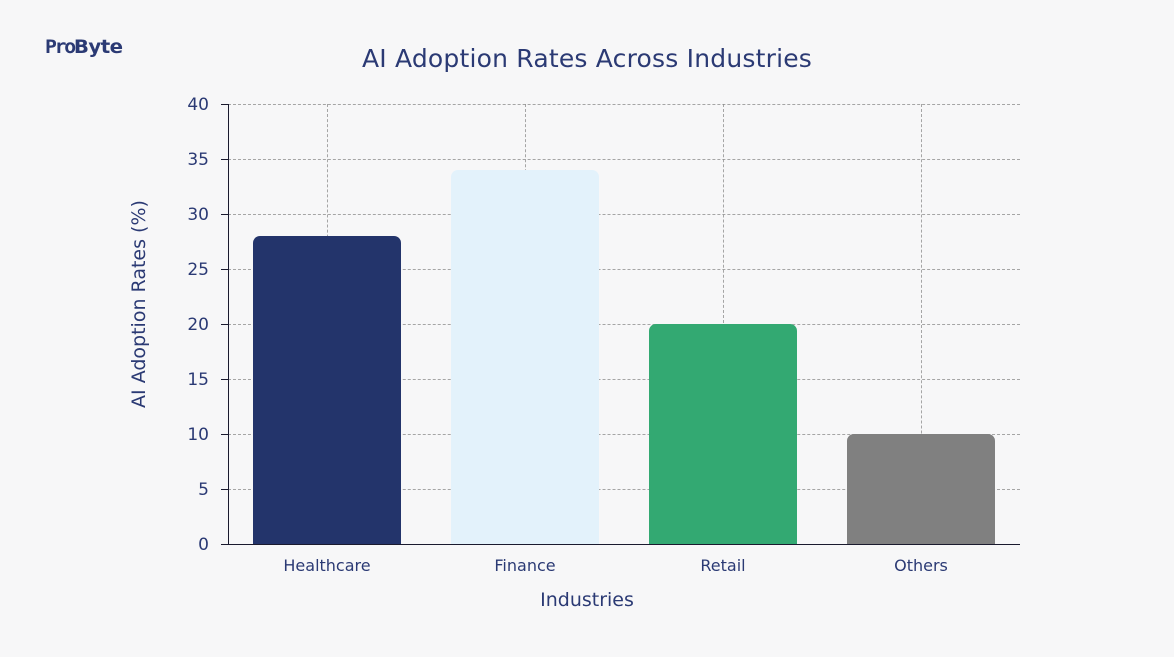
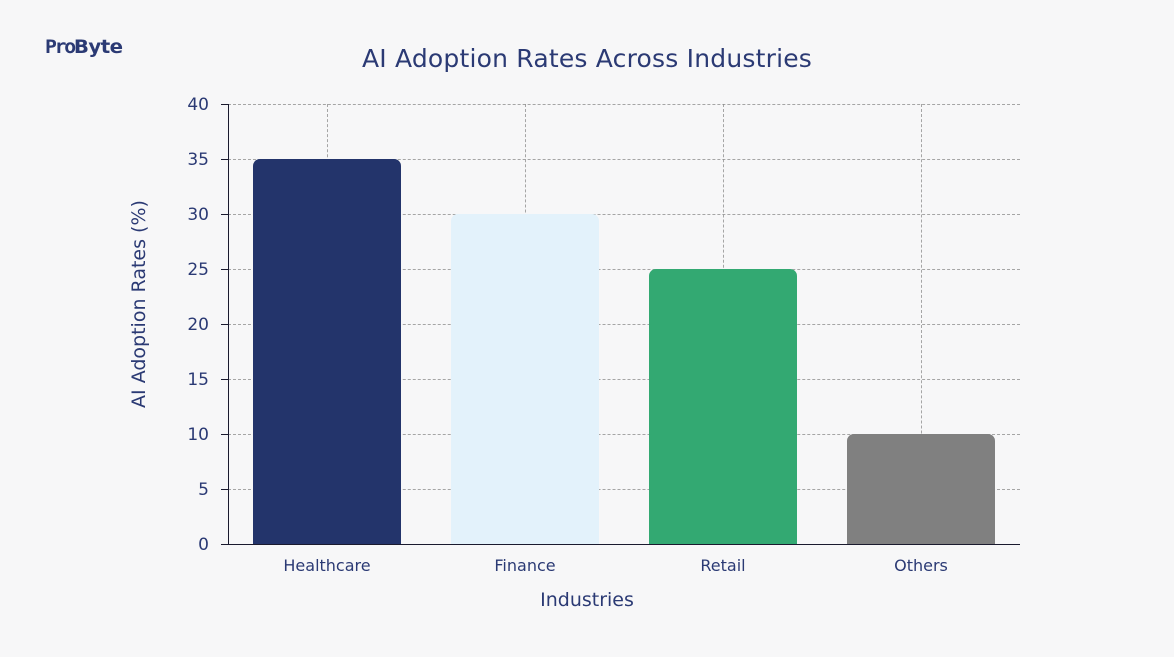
Healthcare: 28 -> 35
Finance: 34 -> 30
Retail: 20 -> 25
